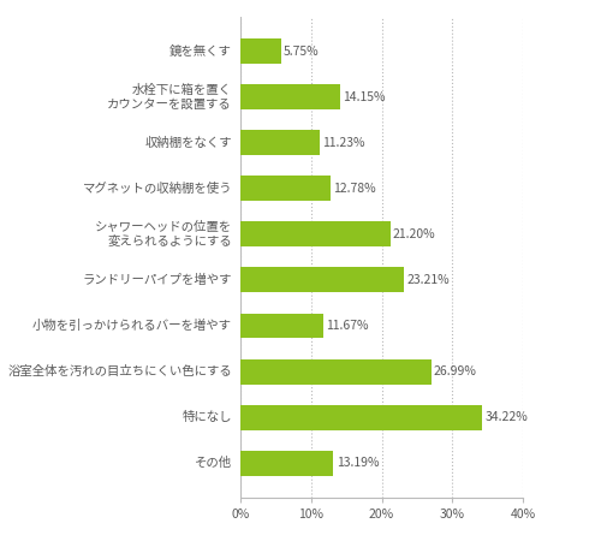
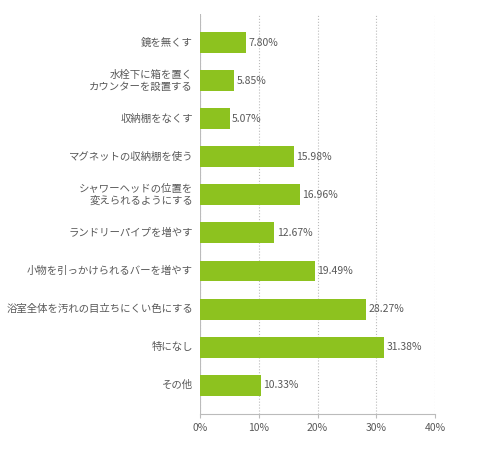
鏡を無くす: 5.75% -> 7.80%
水栓下に箱を置く カウンターを設置する: 14.15% -> 5.85%
収納棚をなくす: 11.23% -> 5.07%
マグネットの収納棚を使う: 12.78% -> 15.98%
シャワーヘッドの位置を 変えられるようにする: 21.20% -> 16.96%
ランドリーパイプを増やす: 23.21% -> 12.67%
小物を引っかけられるバーを増やす: 11.67% -> 19.49%
浴室全体を汚れの目立ちにくい色にする: 26.99% -> 28.27%
特になし: 34.22% -> 31.38%
その他: 13.19% -> 10.33%
